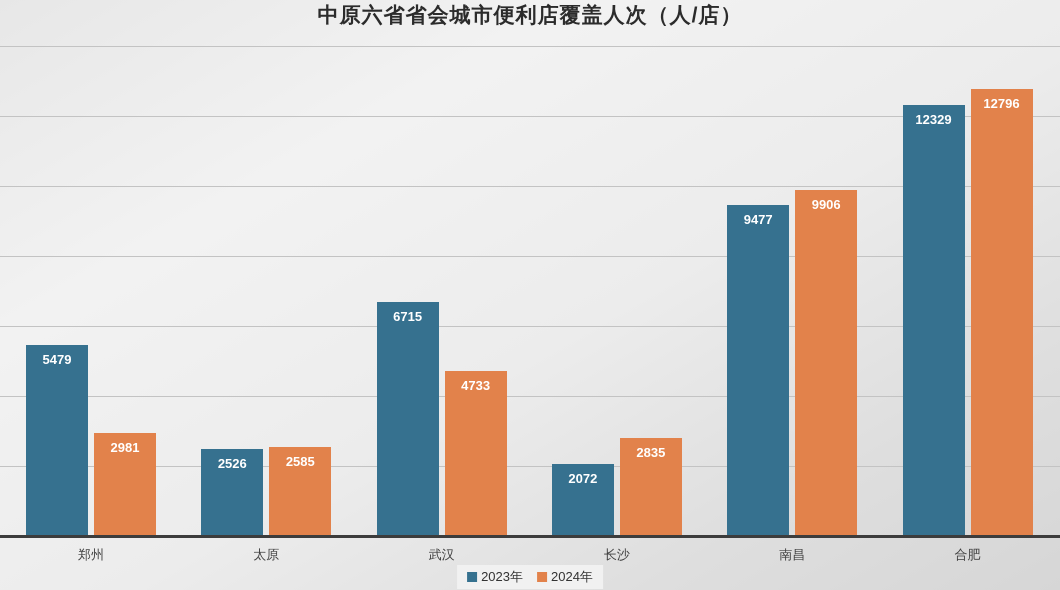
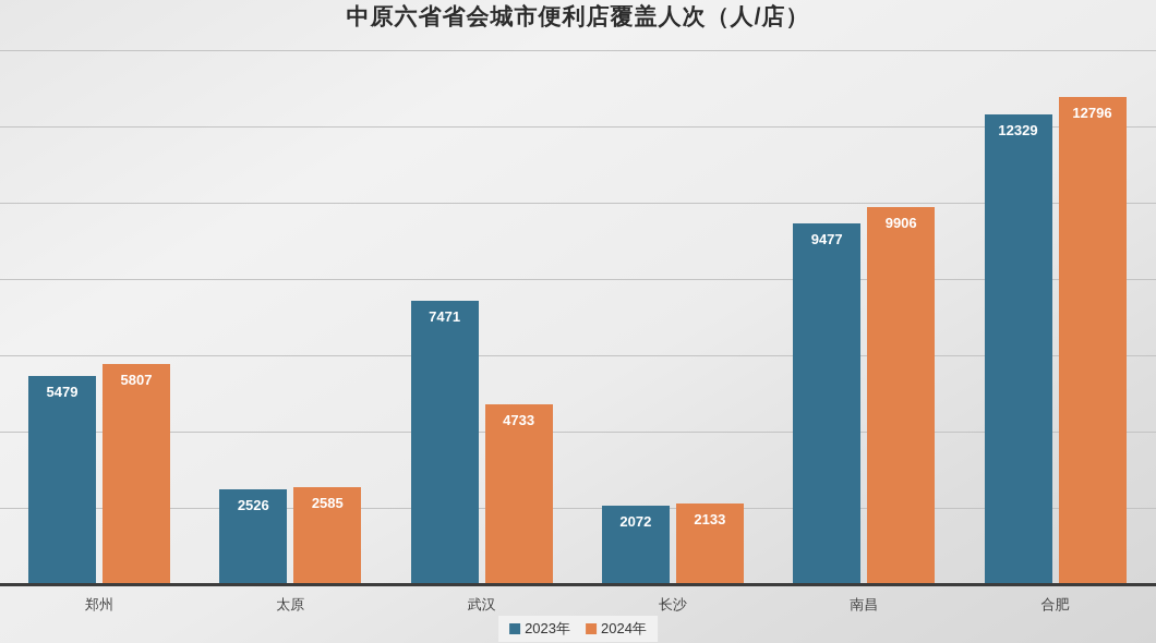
2024年/郑州: 2981 -> 5807
2023年/武汉: 6715 -> 7471
2024年/长沙: 2835 -> 2133
